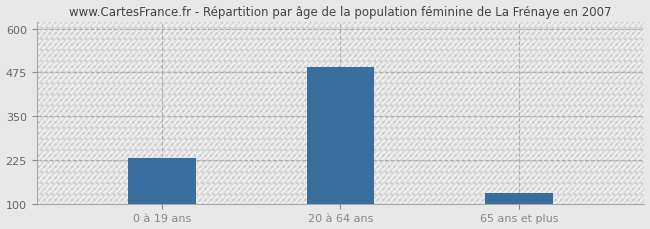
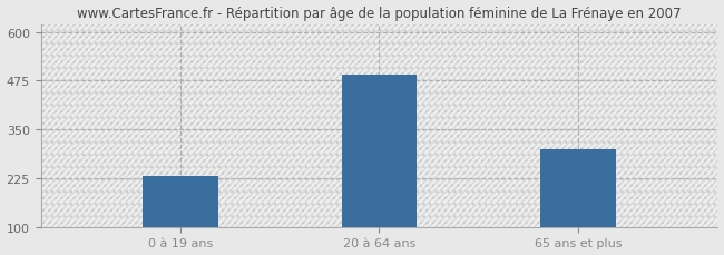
65 ans et plus: 130 -> 300
